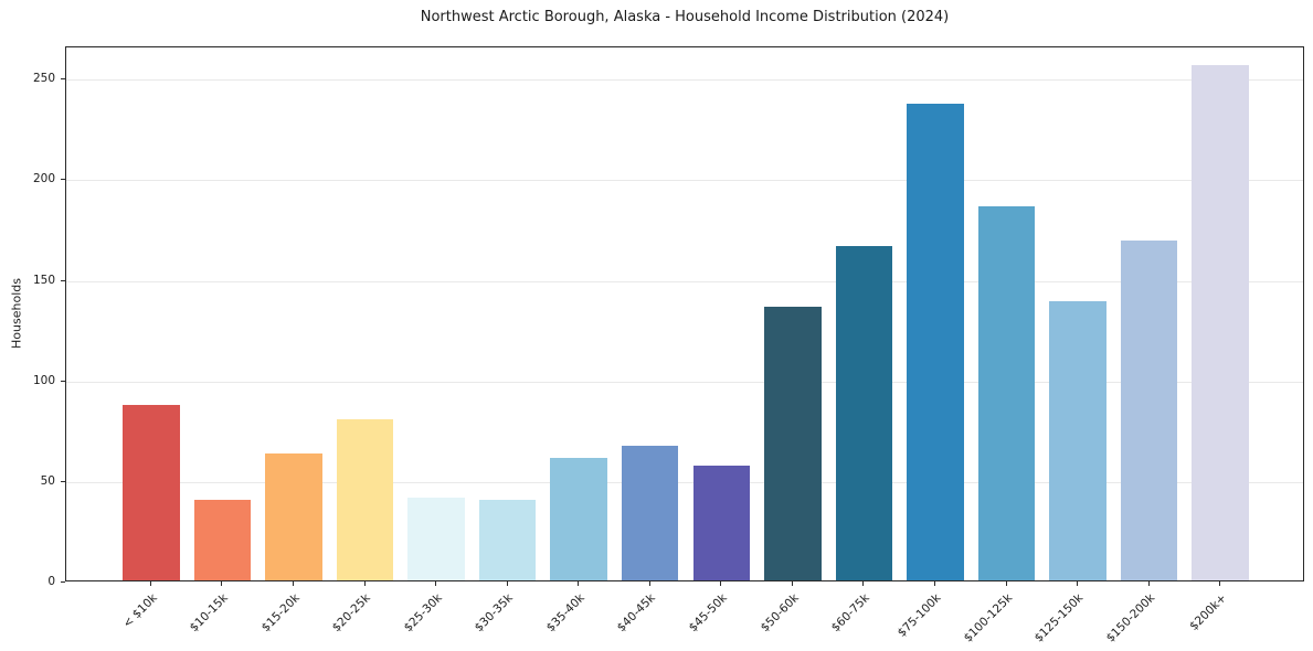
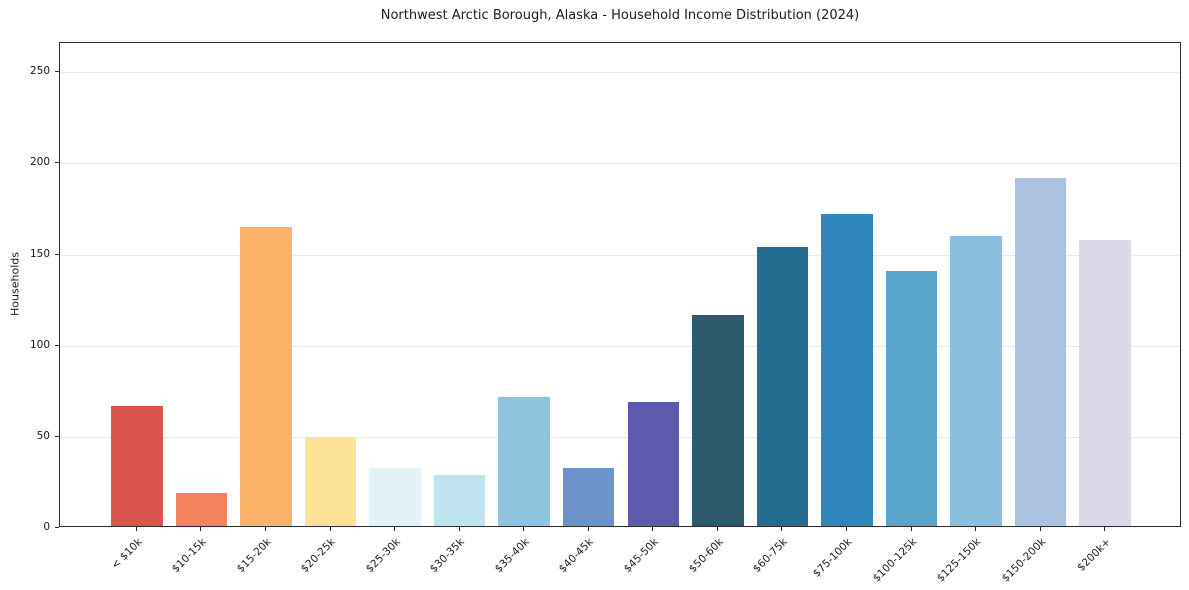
< $10k: 87 -> 66
$10-15k: 40 -> 18
$15-20k: 63 -> 164
$20-25k: 80 -> 49
$25-30k: 41 -> 32
$30-35k: 40 -> 28
$35-40k: 61 -> 71
$40-45k: 67 -> 32
$45-50k: 57 -> 68
$50-60k: 136 -> 116
$60-75k: 166 -> 153
$75-100k: 237 -> 171
$100-125k: 186 -> 140
$125-150k: 139 -> 159
$150-200k: 169 -> 191
$200k+: 256 -> 157
